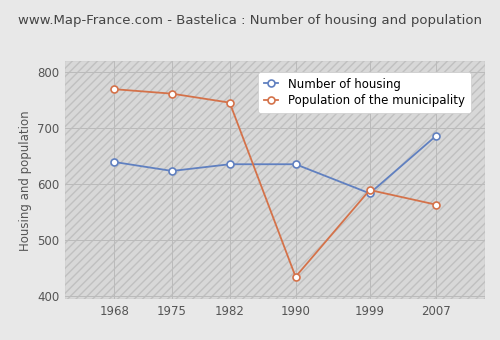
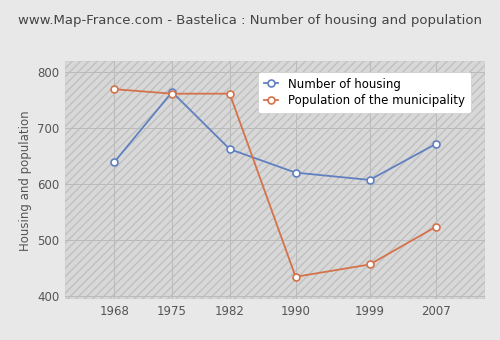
Number of housing/1975: 624 -> 765
Number of housing/1982: 636 -> 663
Population of the municipality/1982: 746 -> 762
Number of housing/1990: 636 -> 621
Number of housing/1999: 584 -> 608
Population of the municipality/1999: 590 -> 457
Number of housing/2007: 686 -> 672
Population of the municipality/2007: 564 -> 524
